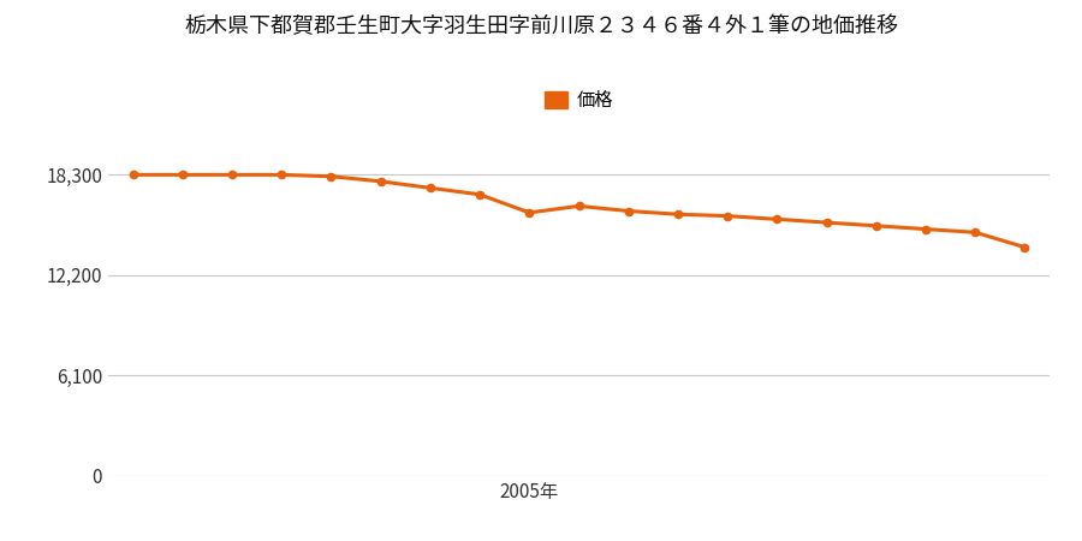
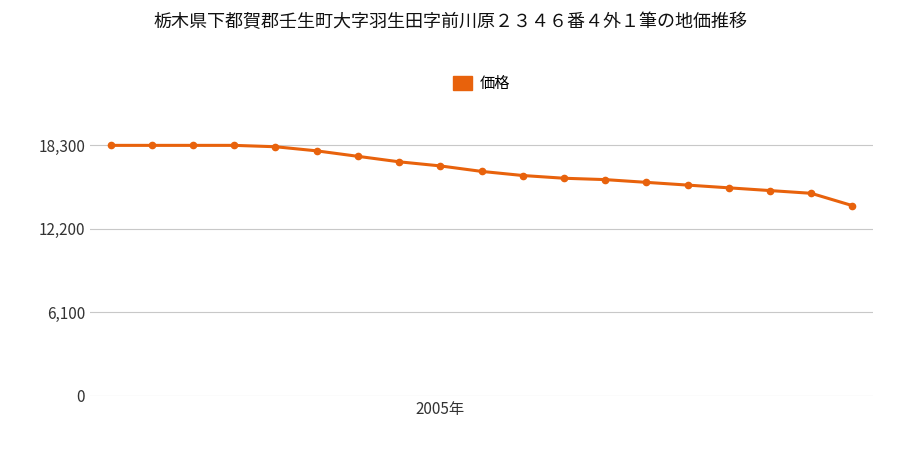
2005年: 16,000 -> 16,800
